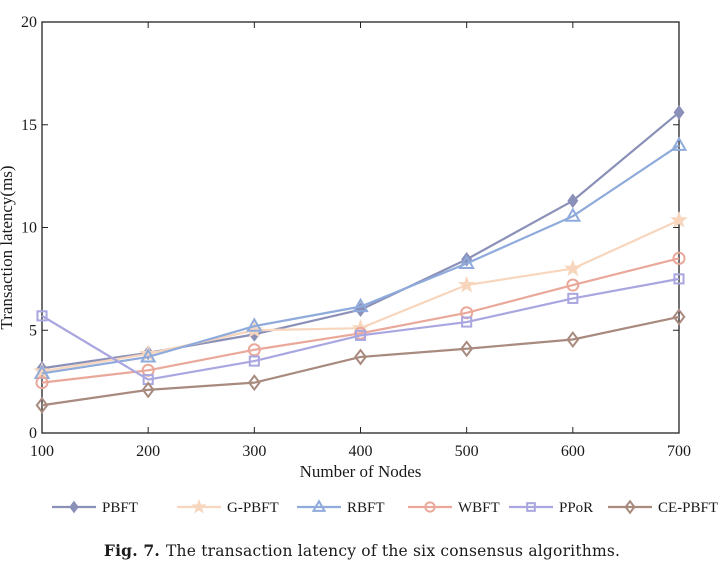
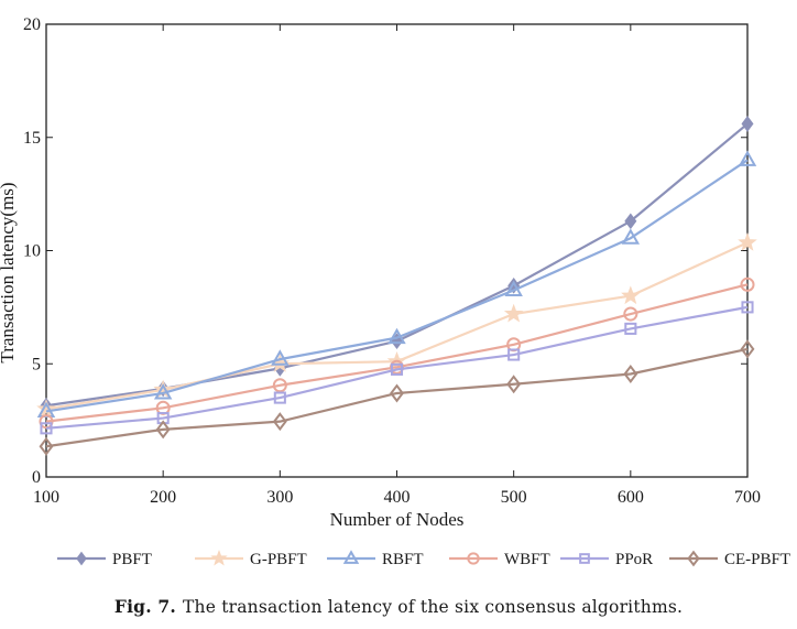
PPoR/100: 5.7 -> 2.1
